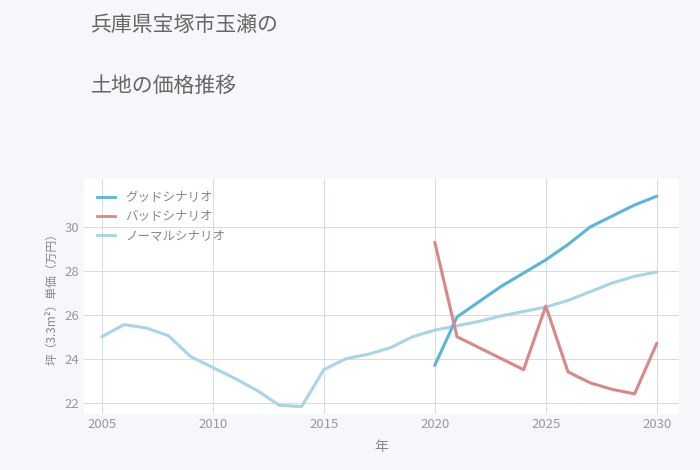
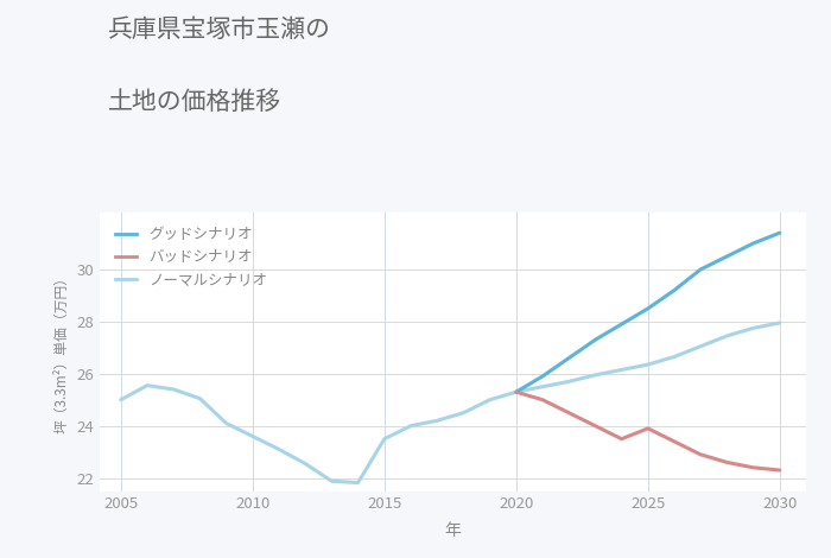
グッドシナリオ/2020: 23.7 -> 25.3
バッドシナリオ/2020: 29.3 -> 25.3
バッドシナリオ/2025: 26.4 -> 23.9
バッドシナリオ/2030: 24.7 -> 22.3
